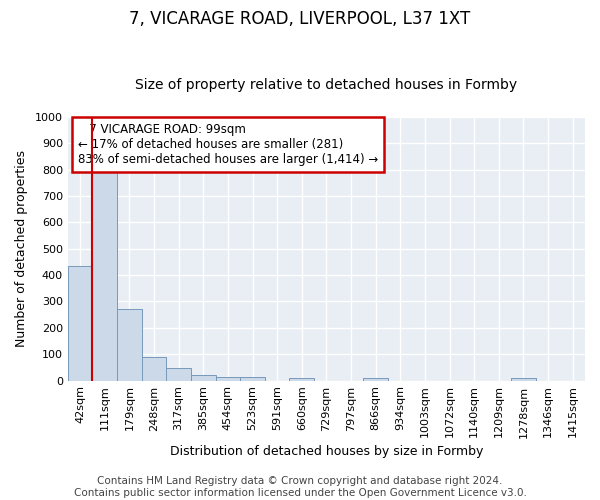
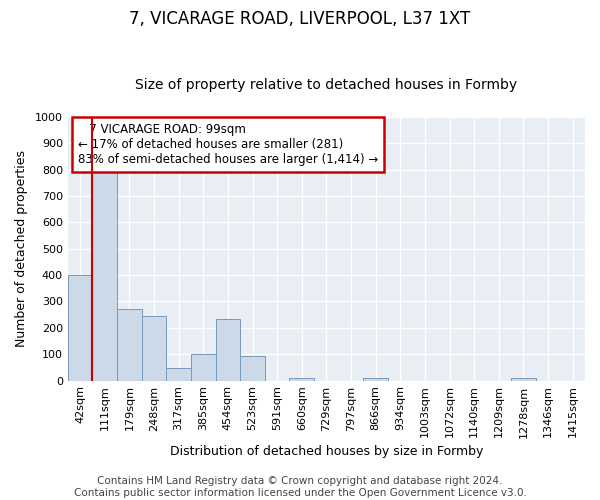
42sqm: 435 -> 400
248sqm: 90 -> 245
385sqm: 23 -> 100
454sqm: 15 -> 235
523sqm: 12 -> 95
